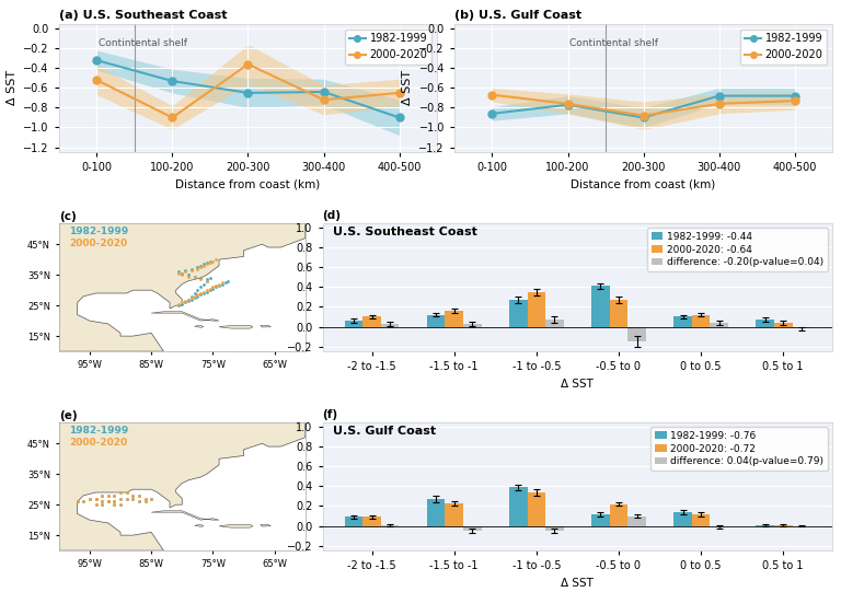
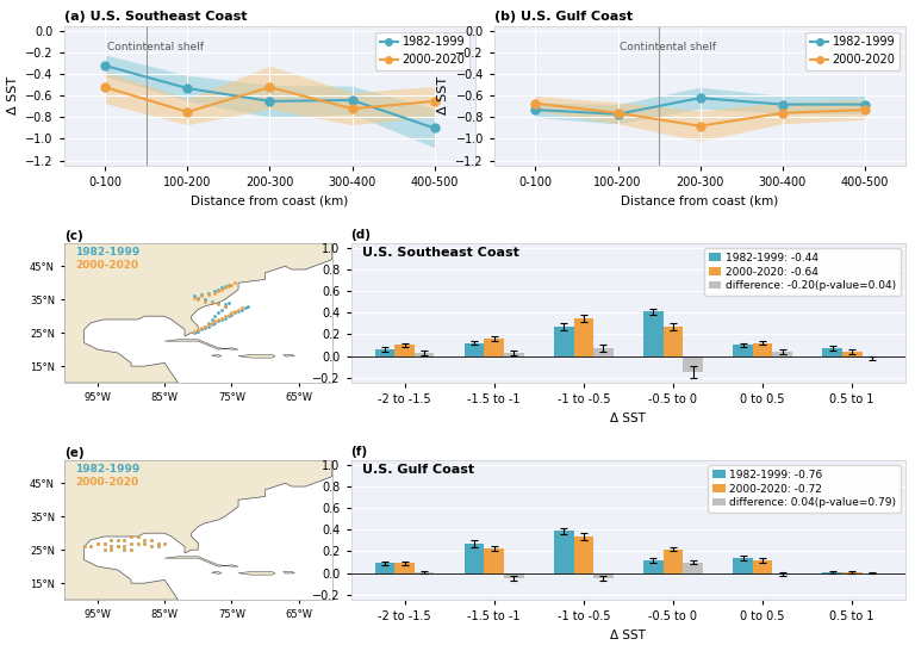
(a) U.S. Southeast Coast/2000-2020/100-200: -0.90 -> -0.75
(a) U.S. Southeast Coast/2000-2020/200-300: -0.36 -> -0.52
(b) U.S. Gulf Coast/1982-1999/0-100: -0.86 -> -0.73
(b) U.S. Gulf Coast/1982-1999/200-300: -0.90 -> -0.62
